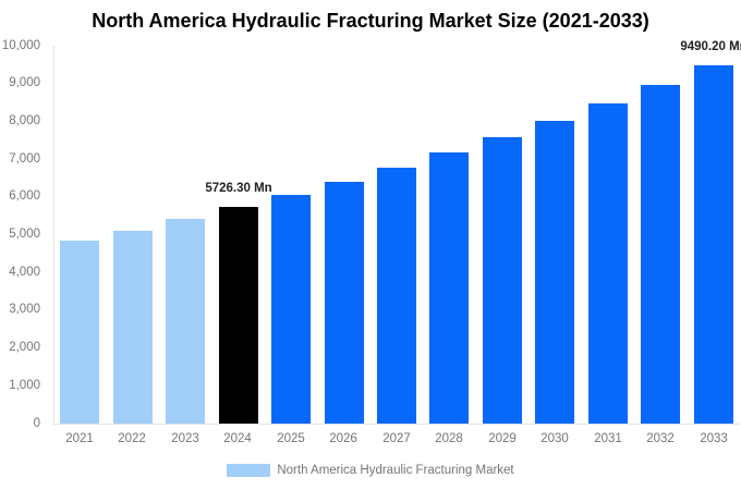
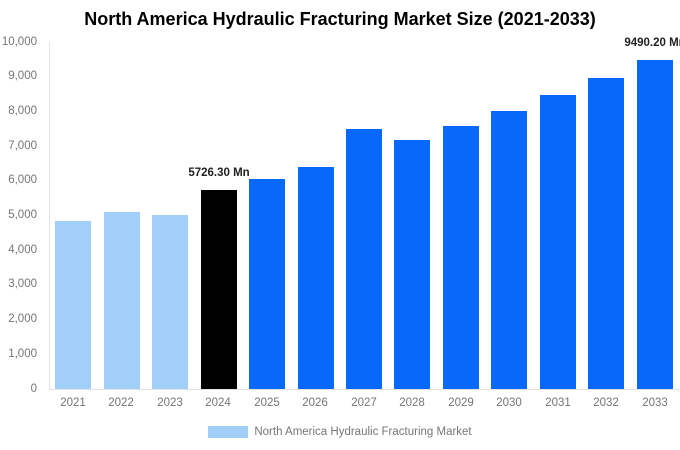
2023: 5400 -> 5000
2027: 6800 -> 7500
